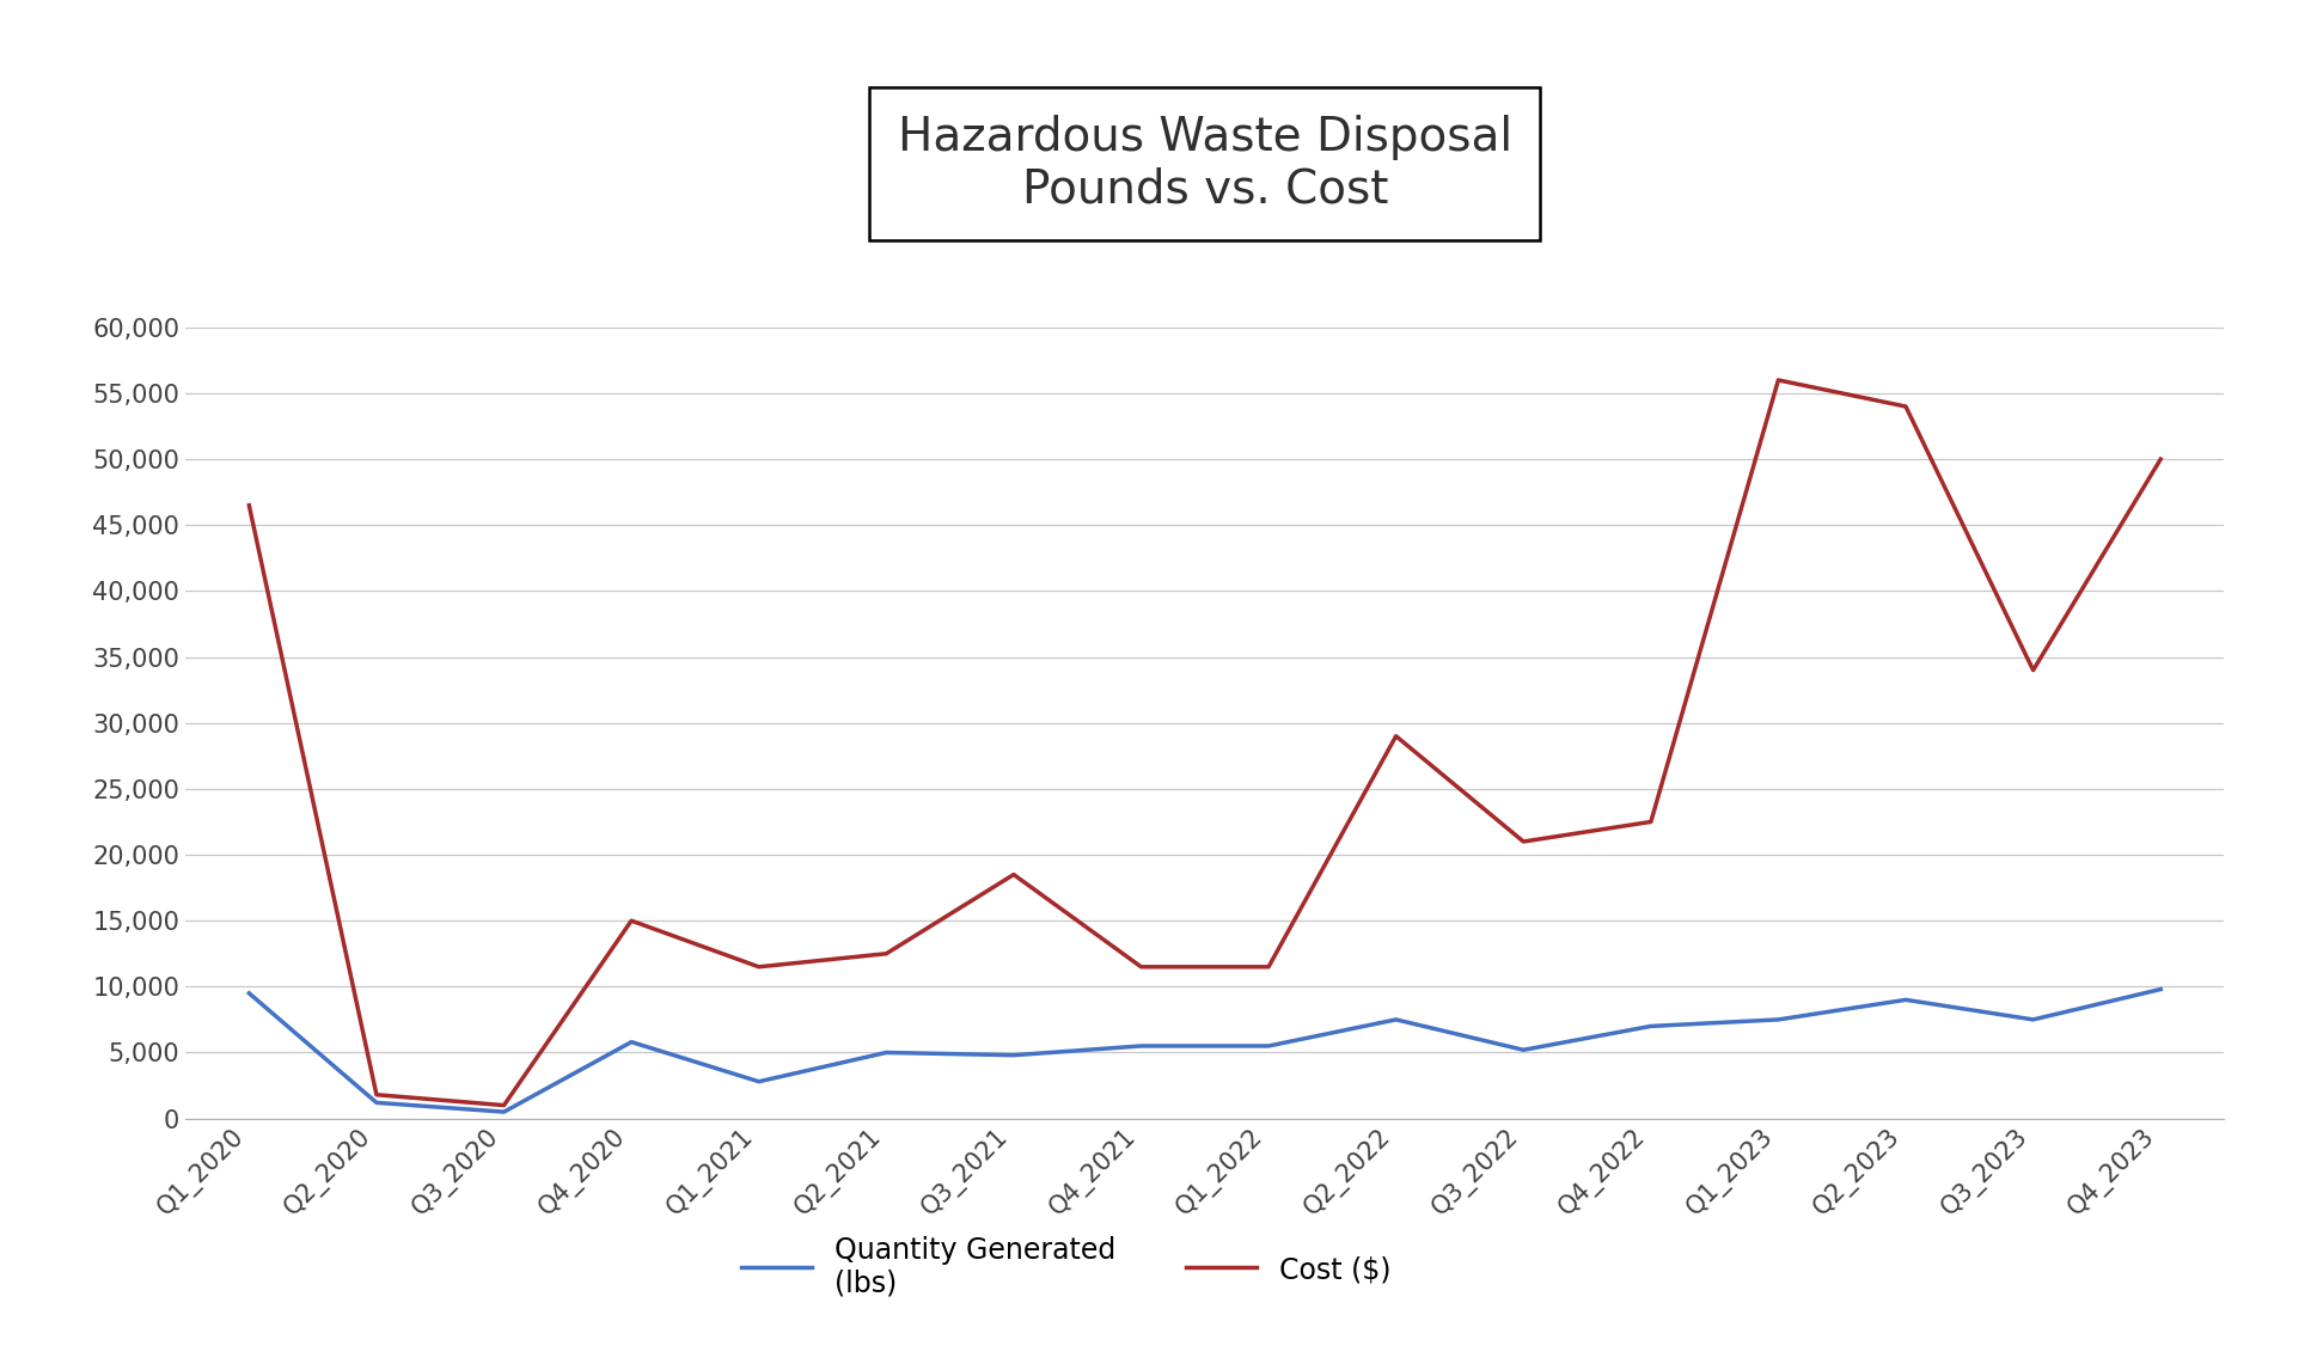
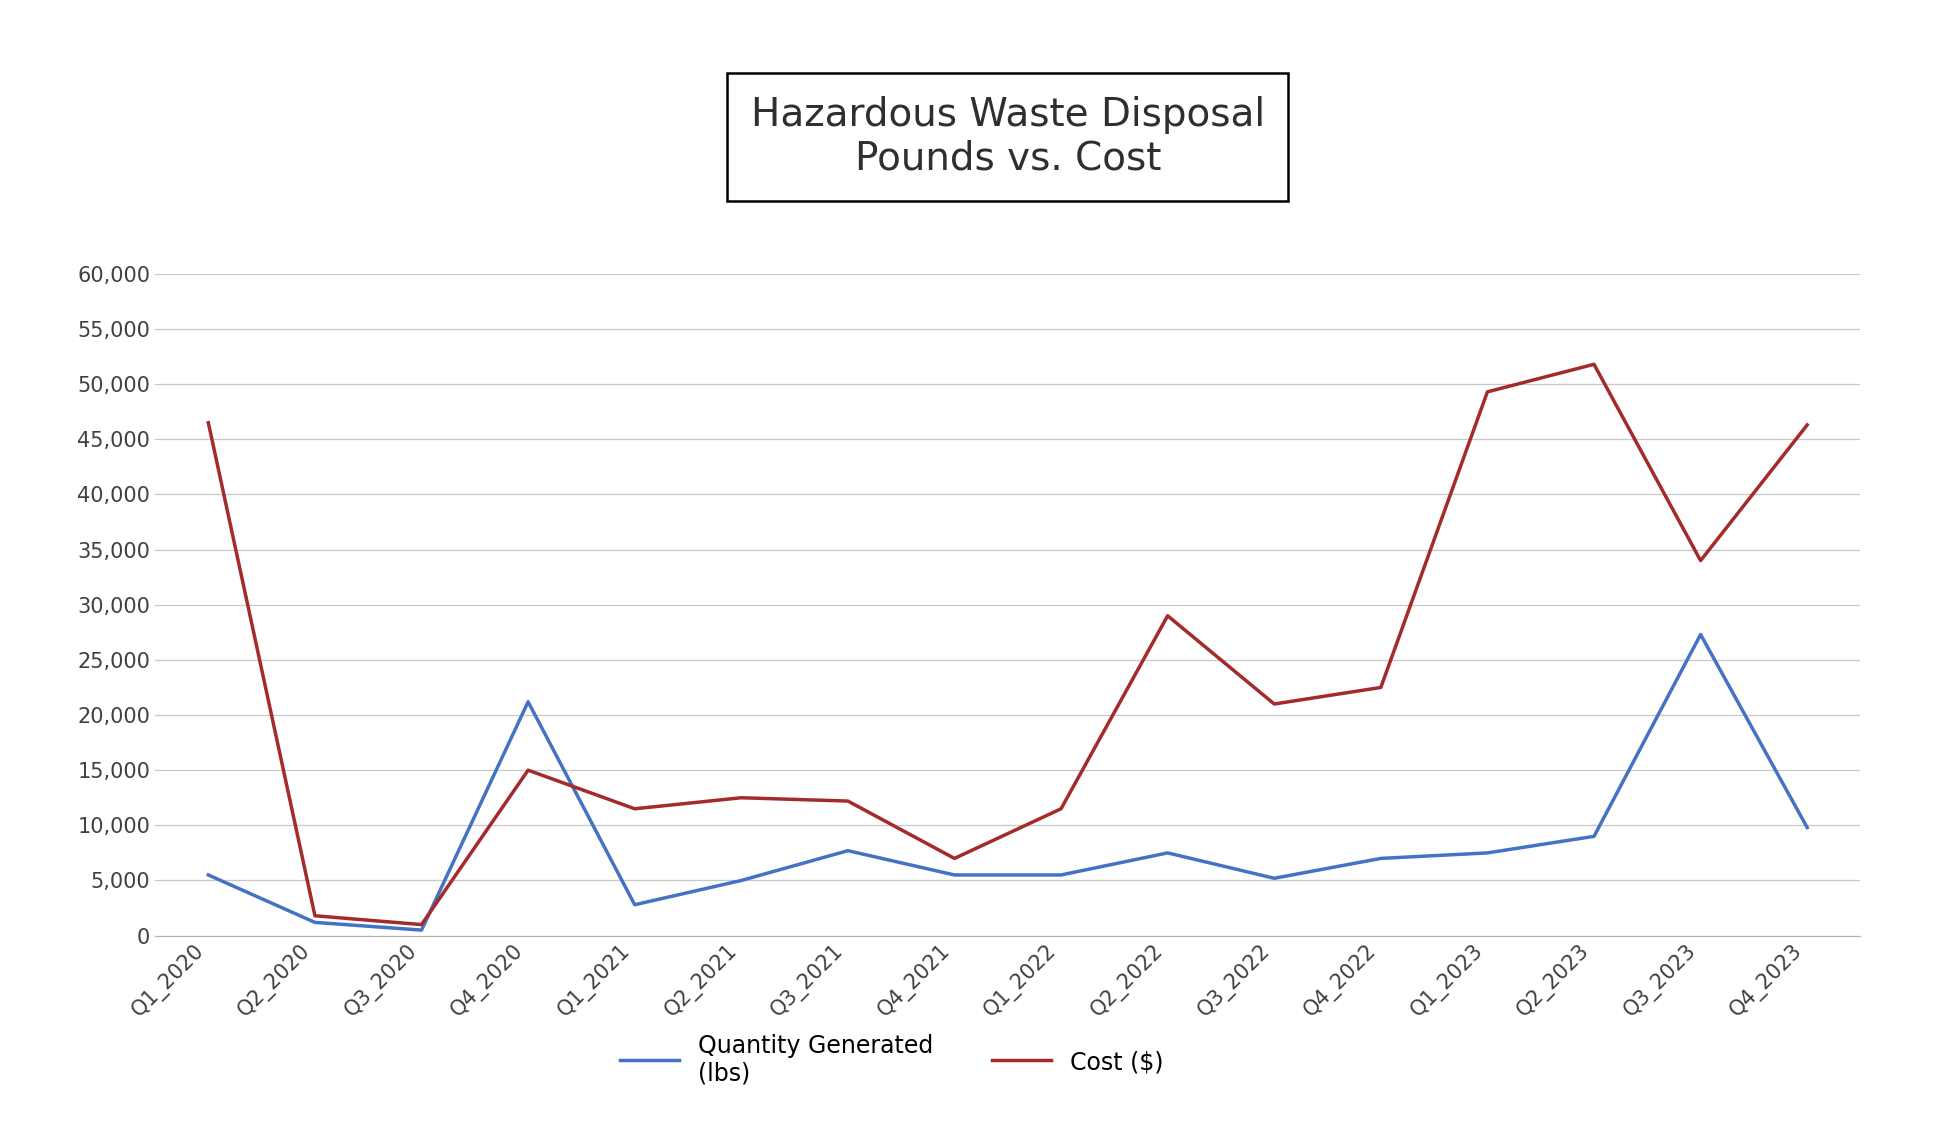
Quantity Generated (lbs)/Q1_2020: 9,500 -> 5,500
Quantity Generated (lbs)/Q4_2020: 5,800 -> 21,200
Quantity Generated (lbs)/Q3_2021: 4,800 -> 7,700
Cost ($)/Q3_2021: 18,500 -> 12,200
Cost ($)/Q4_2021: 11,500 -> 7,000
Cost ($)/Q1_2023: 56,000 -> 49,300
Cost ($)/Q2_2023: 54,000 -> 51,800
Quantity Generated (lbs)/Q3_2023: 7,500 -> 27,300
Cost ($)/Q4_2023: 50,000 -> 46,300
